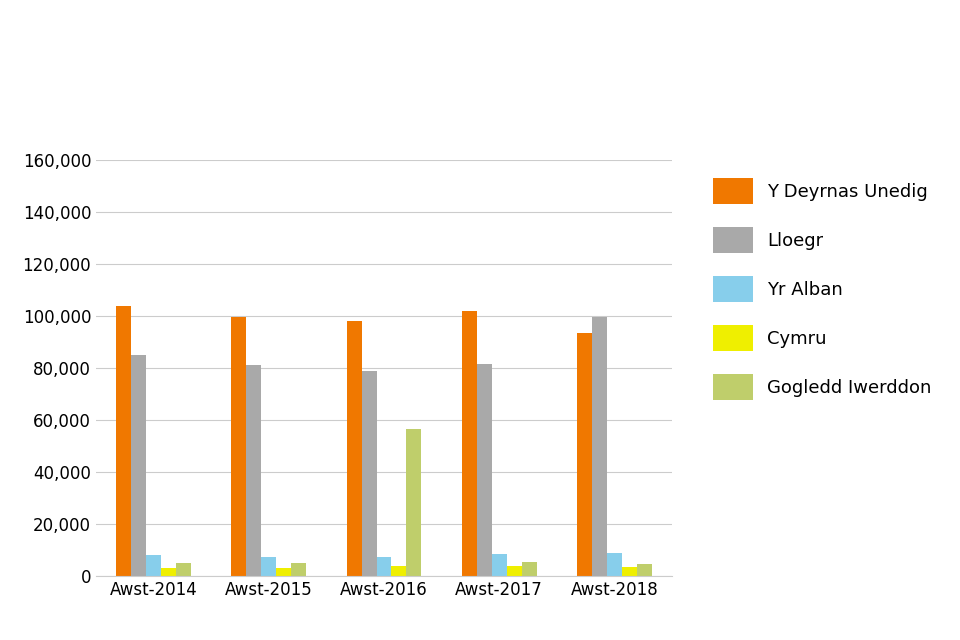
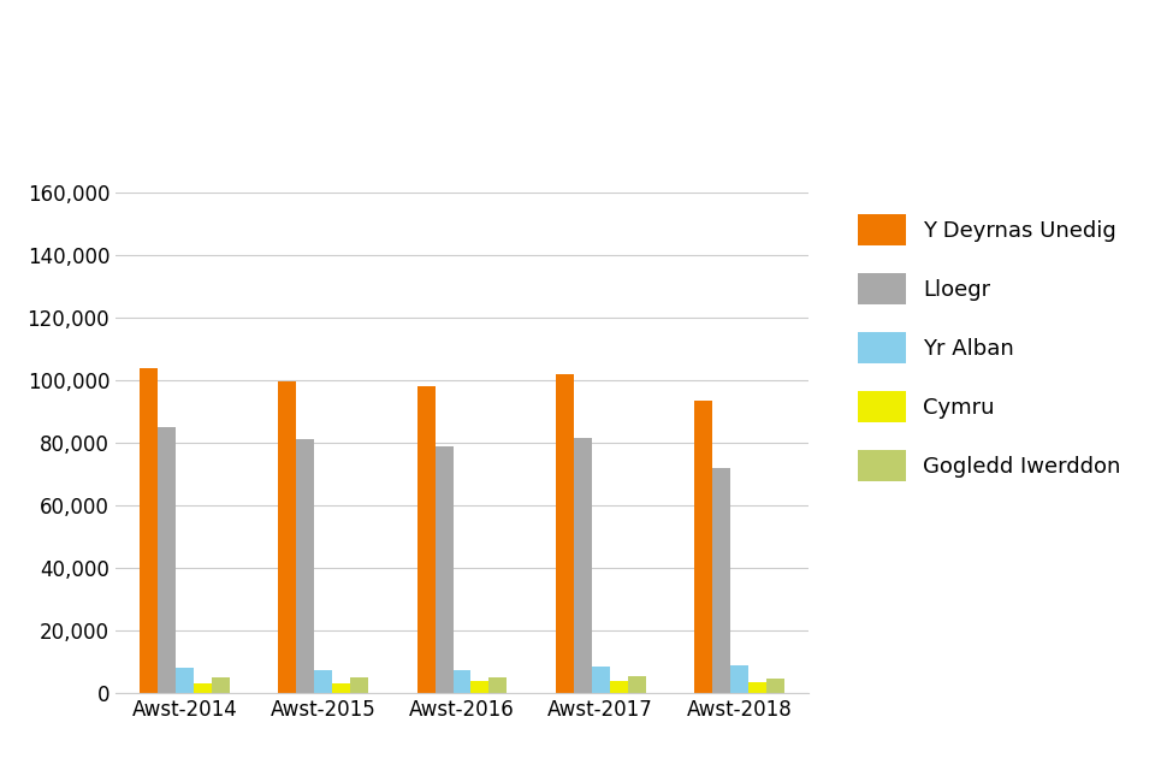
Gogledd Iwerddon/Awst-2016: 56,500 -> 5,000
Lloegr/Awst-2018: 99,500 -> 72,000
